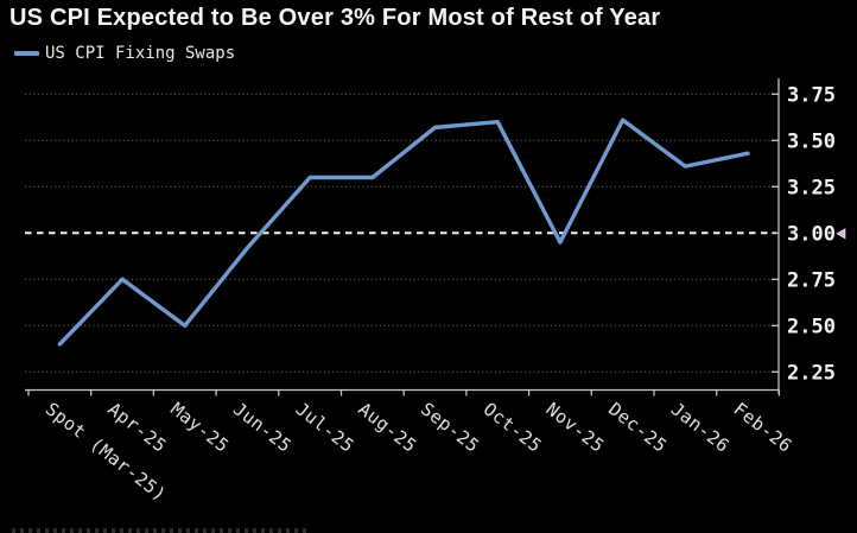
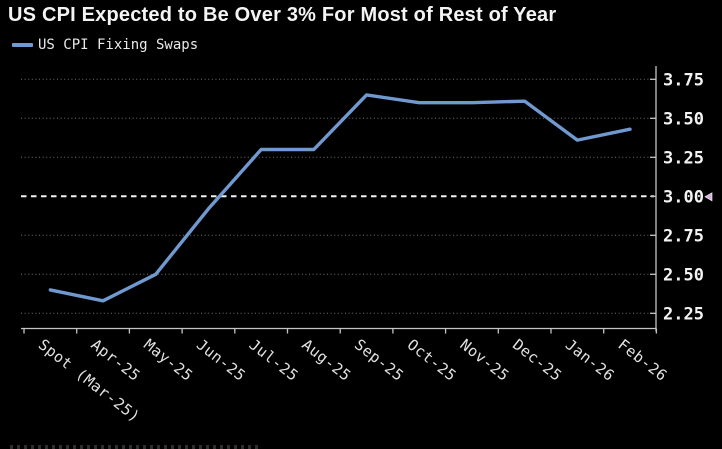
Apr-25: 2.75 -> 2.33
Sep-25: 3.57 -> 3.65
Nov-25: 2.95 -> 3.60
